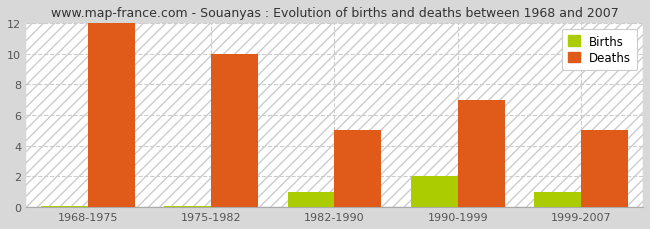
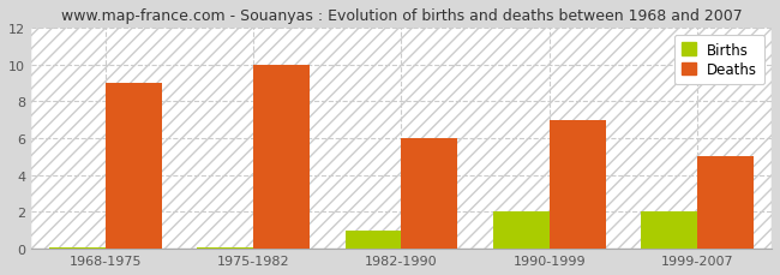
Deaths/1968-1975: 12 -> 9
Deaths/1982-1990: 5 -> 6
Births/1999-2007: 1.0 -> 2.0
